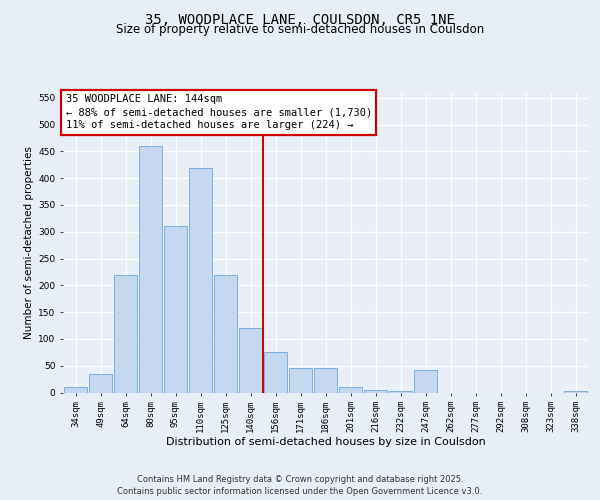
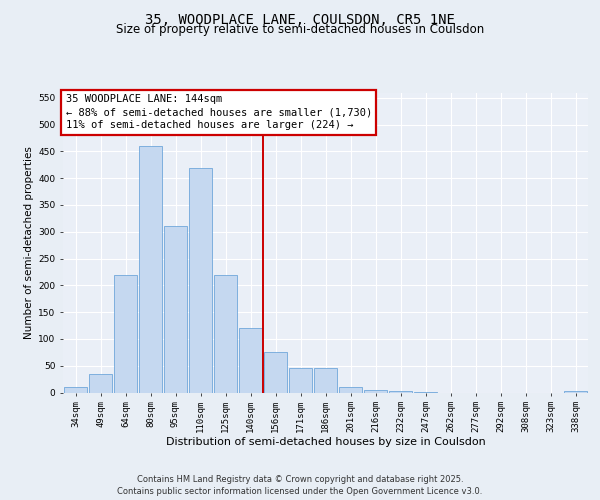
247sqm: 42 -> 1
